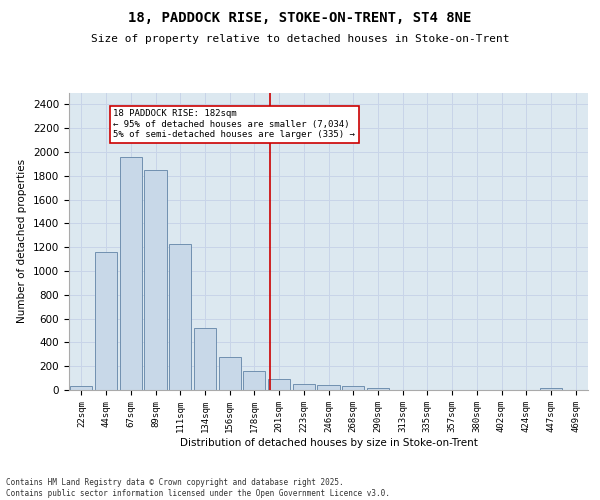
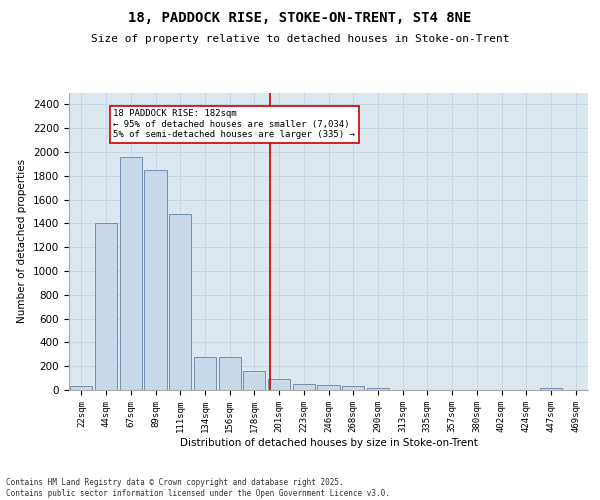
44sqm: 1160 -> 1400
111sqm: 1230 -> 1480
134sqm: 520 -> 280
